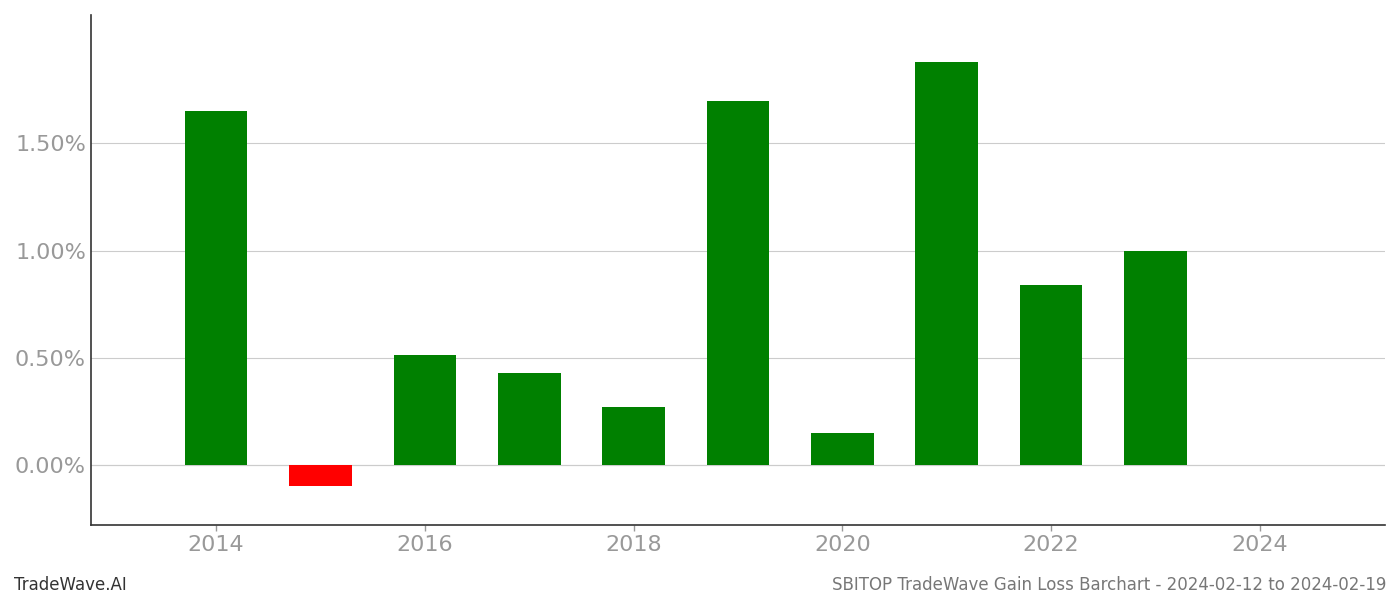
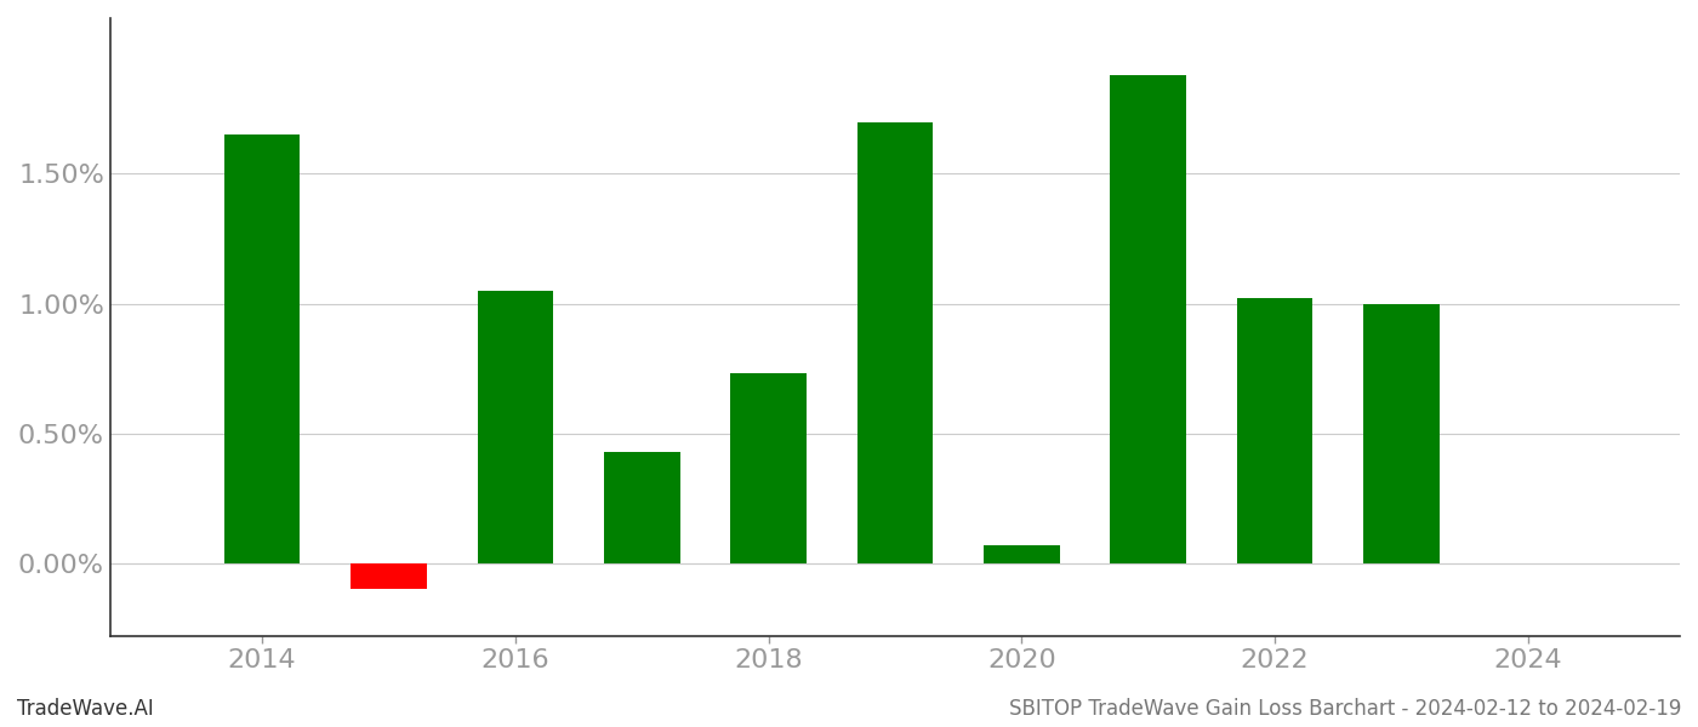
2016: 0.51% -> 1.05%
2018: 0.27% -> 0.73%
2020: 0.15% -> 0.07%
2022: 0.84% -> 1.02%
